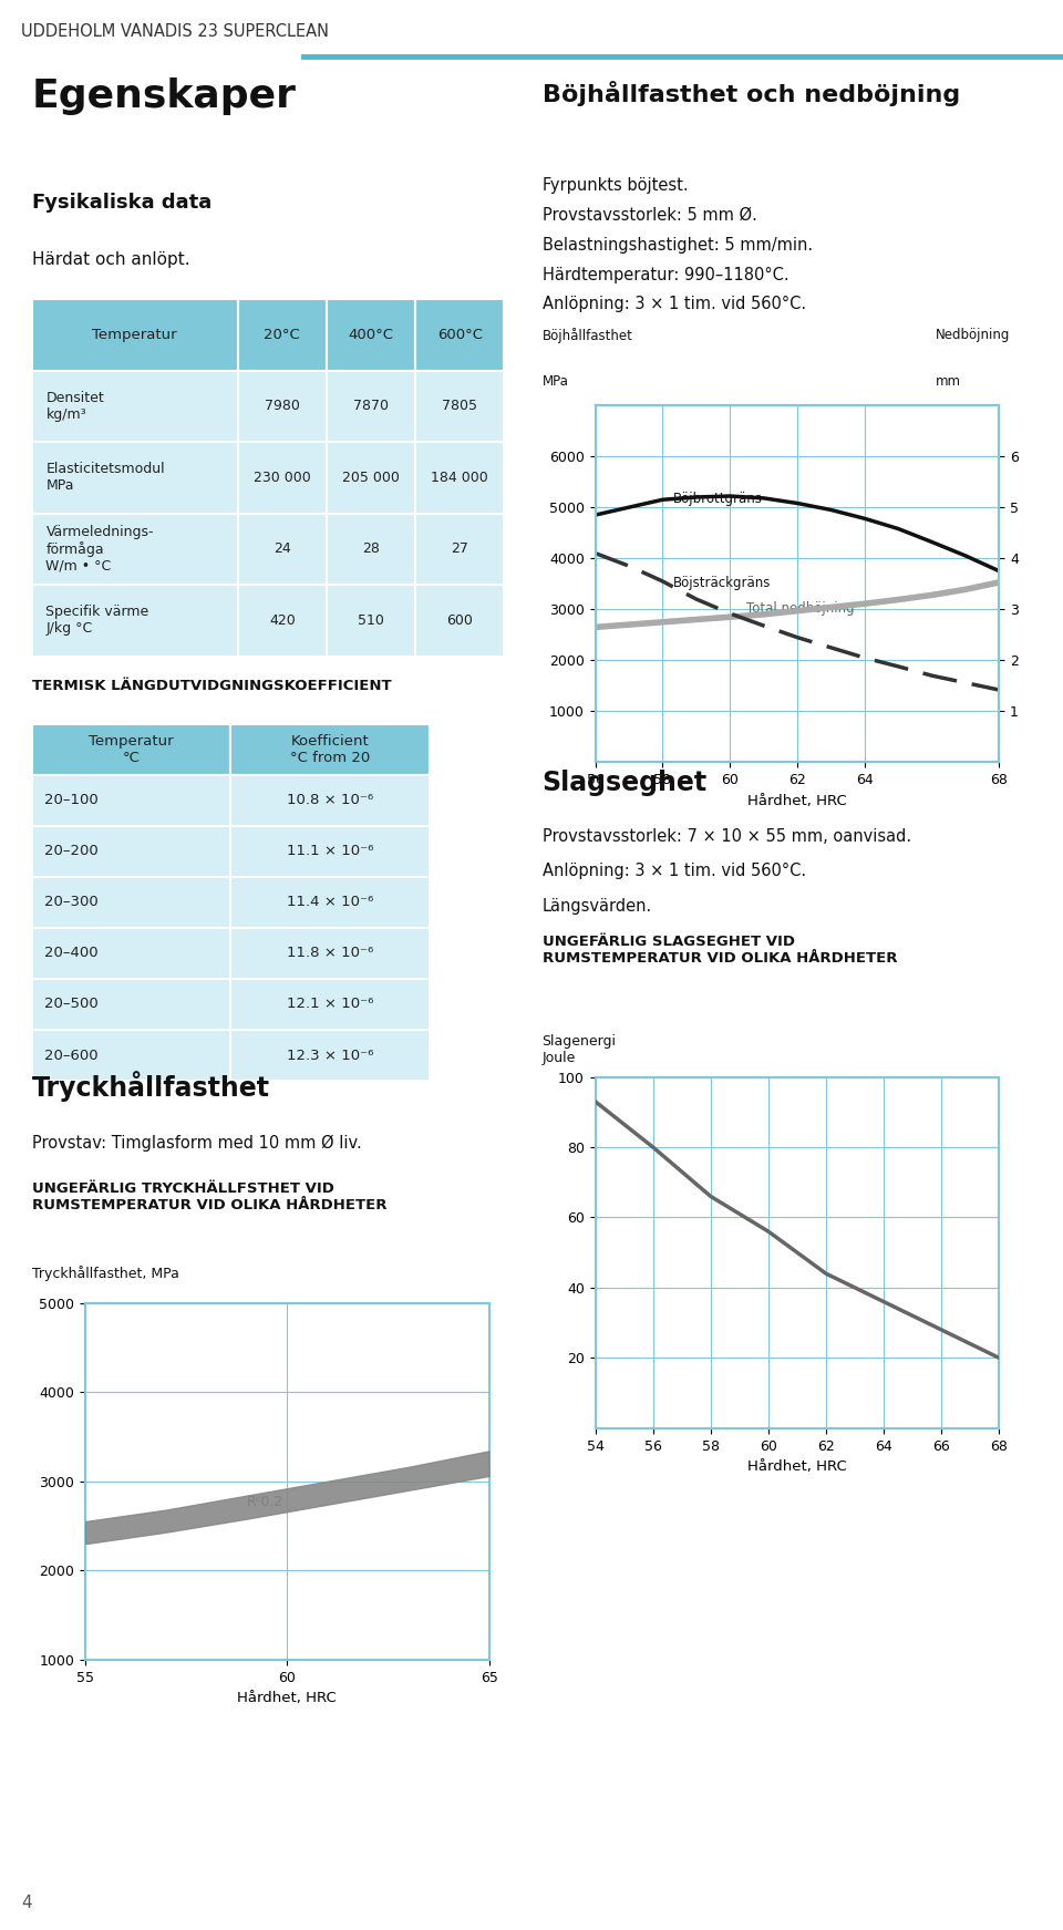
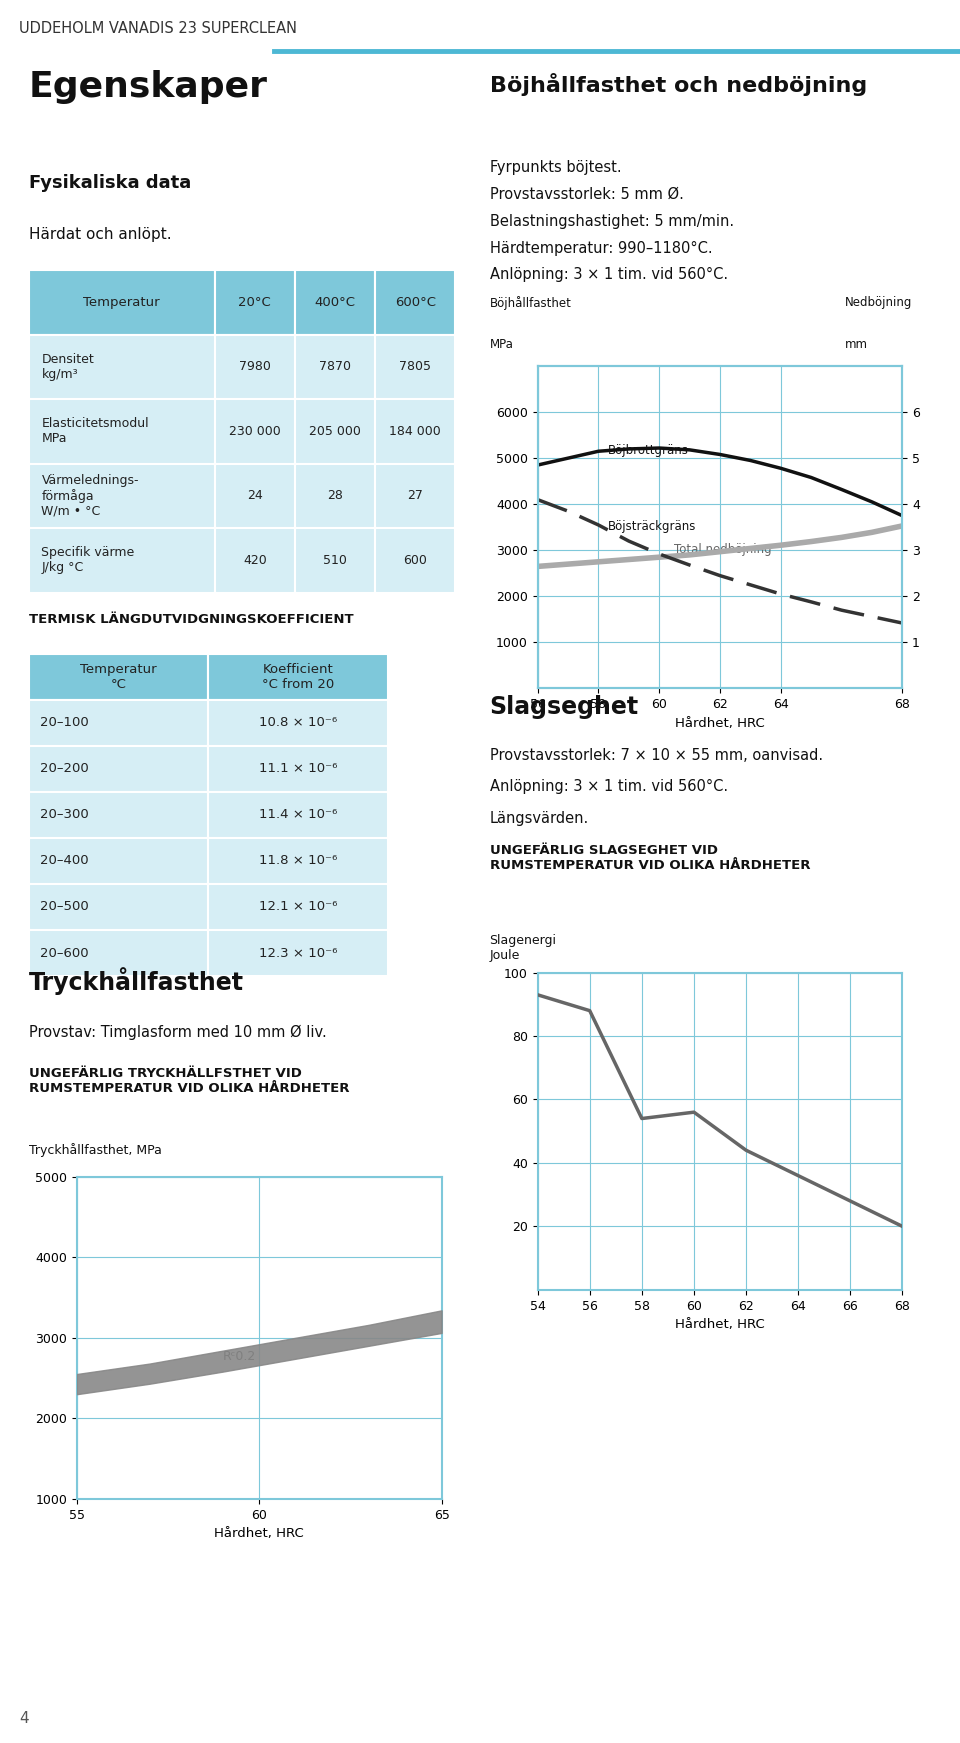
56: 80 -> 88
58: 66 -> 54
